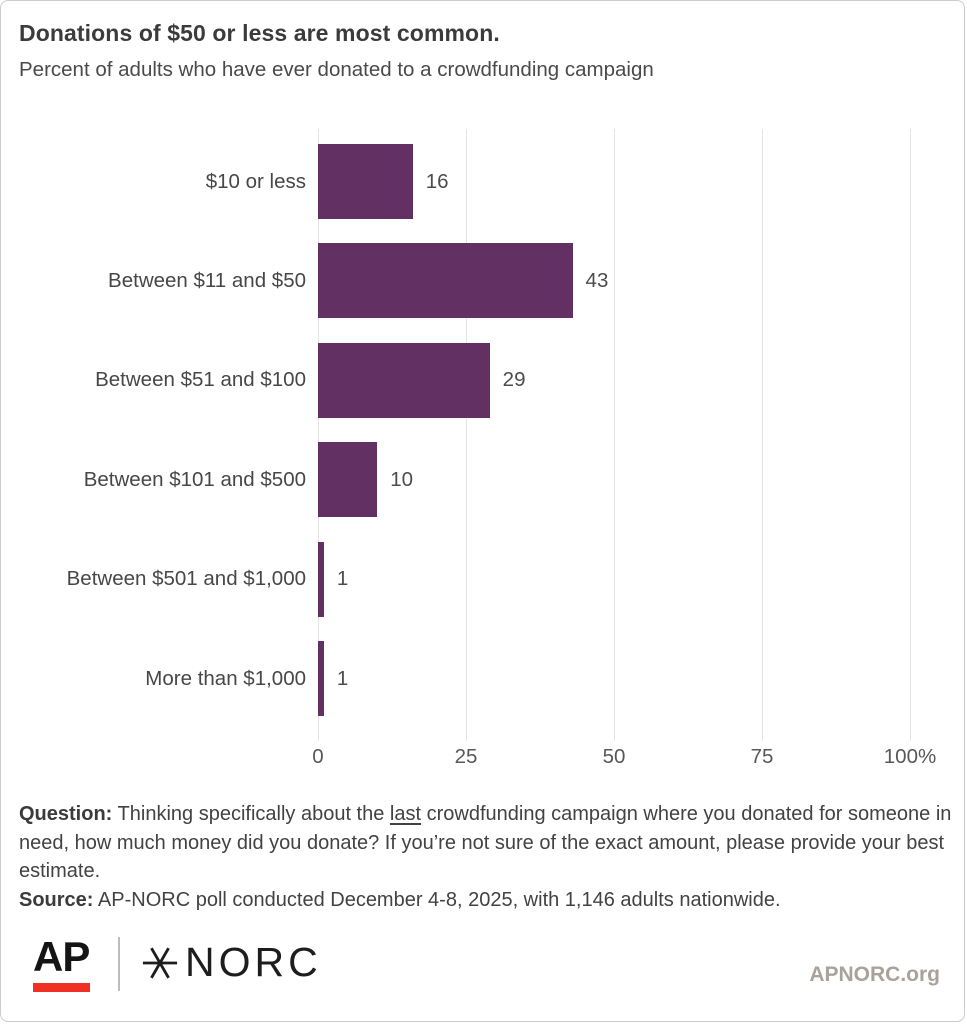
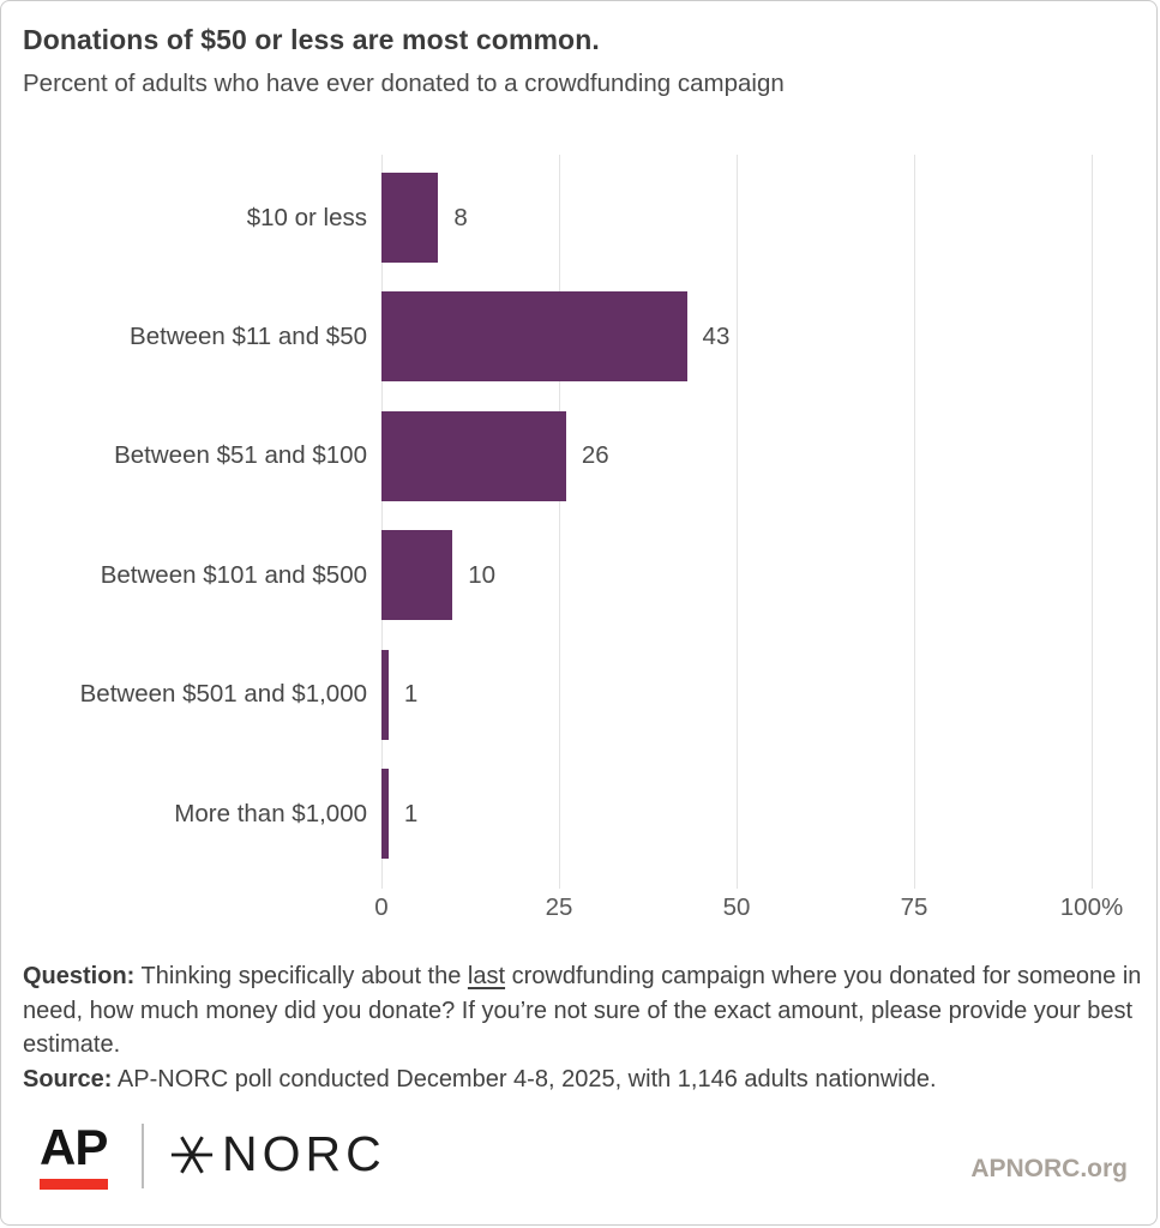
$10 or less: 16 -> 8
Between $51 and $100: 29 -> 26
